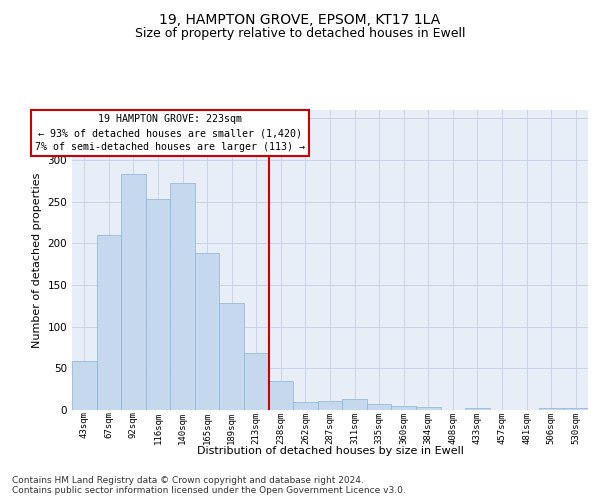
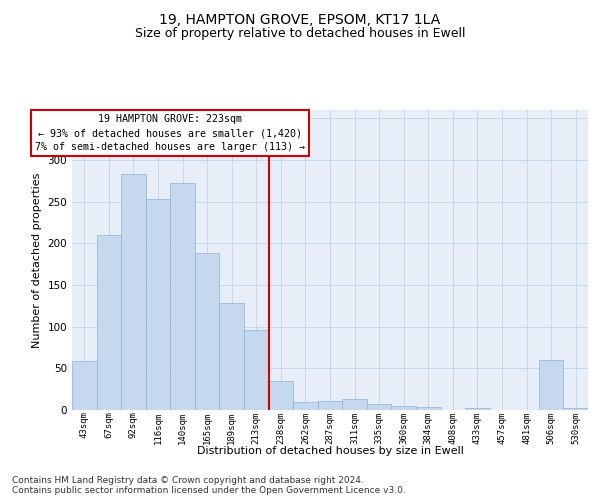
213sqm: 68 -> 96
506sqm: 2 -> 60
